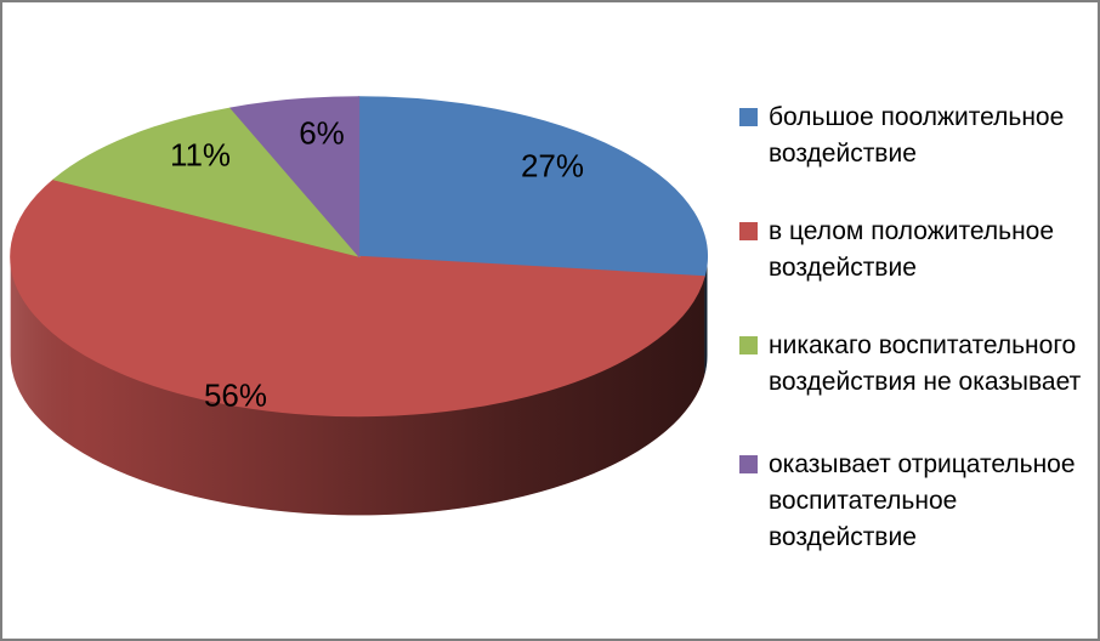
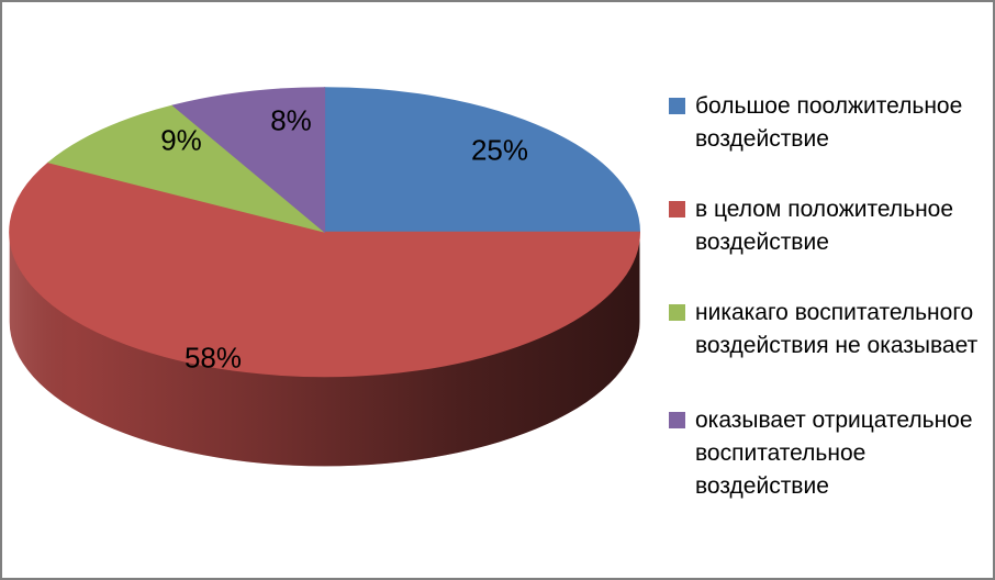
большое поолжительное воздействие: 27% -> 25%
в целом положительное воздействие: 56% -> 58%
никакаго воспитательного воздействия не оказывает: 11% -> 9%
оказывает отрицательное воспитательное воздействие: 6% -> 8%
